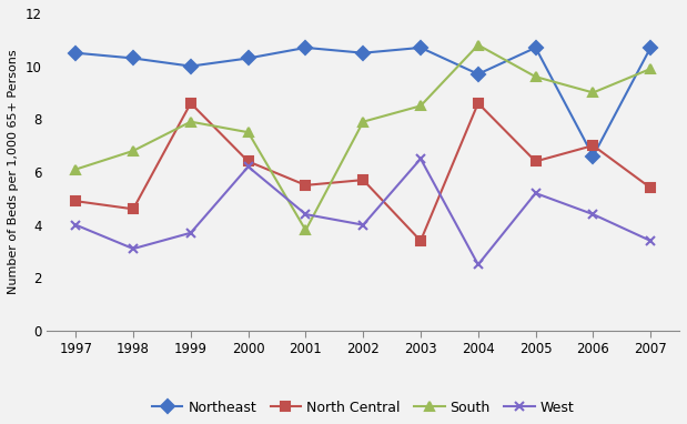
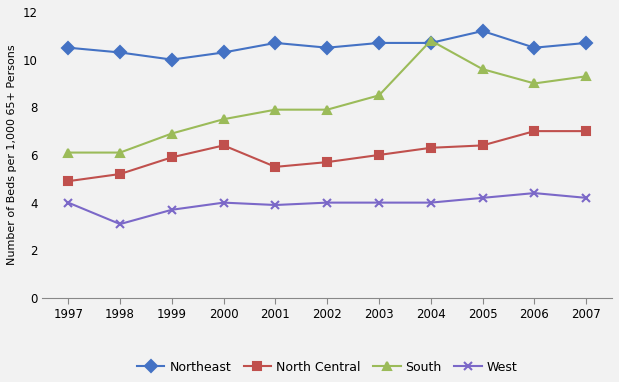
North Central/1998: 4.6 -> 5.2
South/1998: 6.8 -> 6.1
North Central/1999: 8.6 -> 5.9
South/1999: 7.9 -> 6.9
West/2000: 6.2 -> 4.0
South/2001: 3.8 -> 7.9
West/2001: 4.4 -> 3.9
North Central/2003: 3.4 -> 6.0
West/2003: 6.5 -> 4.0
Northeast/2004: 9.7 -> 10.7
North Central/2004: 8.6 -> 6.3
West/2004: 2.5 -> 4.0
Northeast/2005: 10.7 -> 11.2
West/2005: 5.2 -> 4.2
Northeast/2006: 6.6 -> 10.5
North Central/2007: 5.4 -> 7.0
South/2007: 9.9 -> 9.3
West/2007: 3.4 -> 4.2
